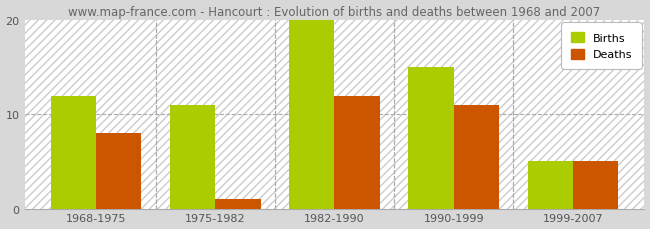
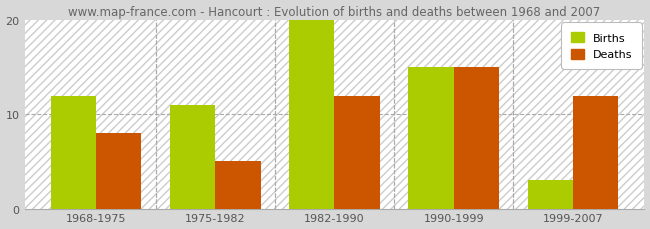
Deaths/1975-1982: 1 -> 5
Deaths/1990-1999: 11 -> 15
Births/1999-2007: 5 -> 3
Deaths/1999-2007: 5 -> 12
